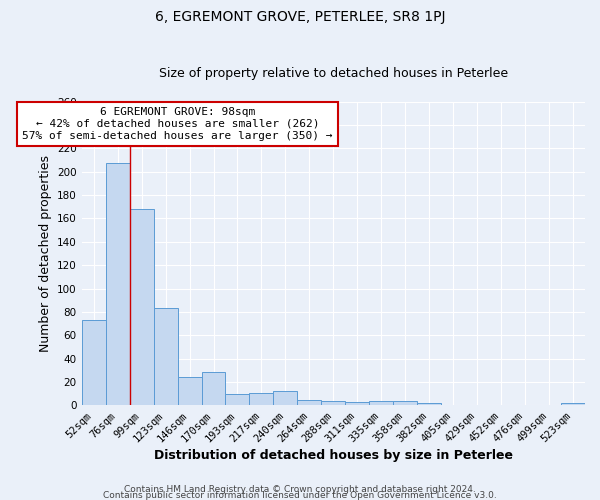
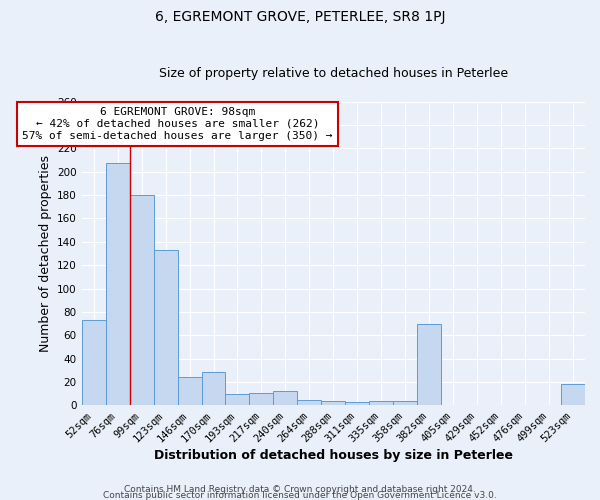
99sqm: 168 -> 180
123sqm: 83 -> 133
382sqm: 2 -> 70
523sqm: 2 -> 18
